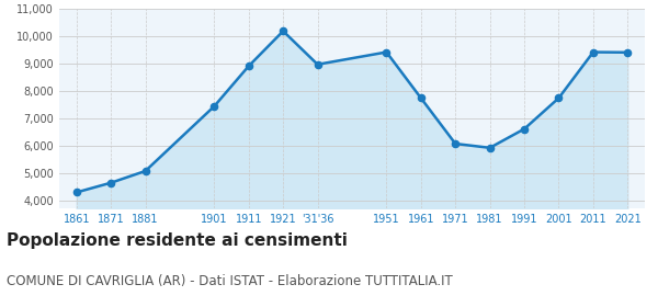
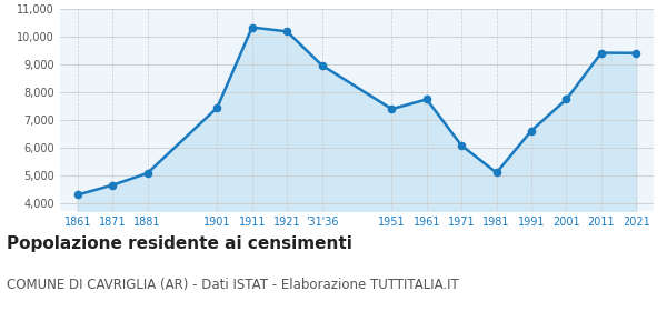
1911: 8,920 -> 10,350
1951: 9,430 -> 7,400
1981: 5,930 -> 5,100
